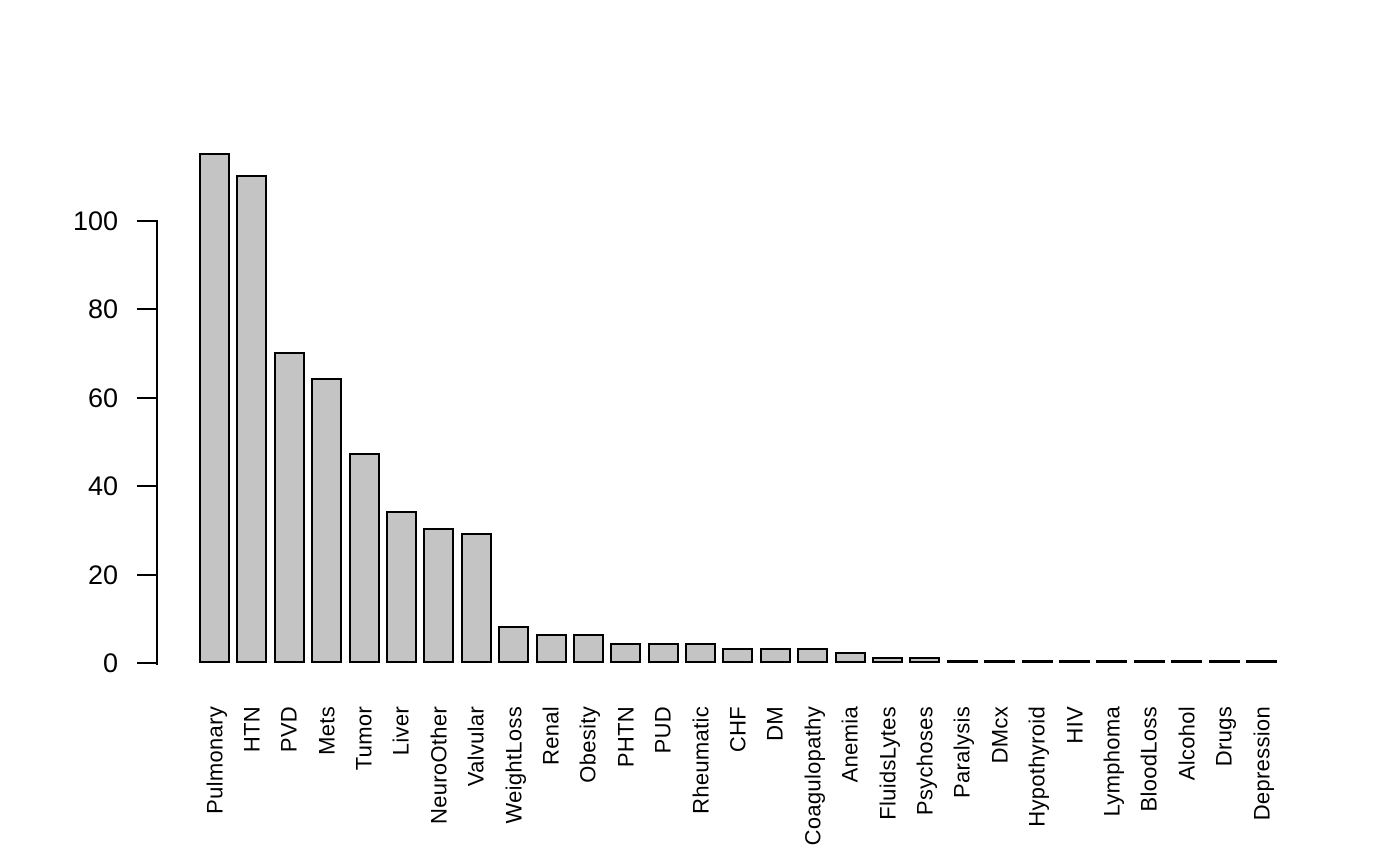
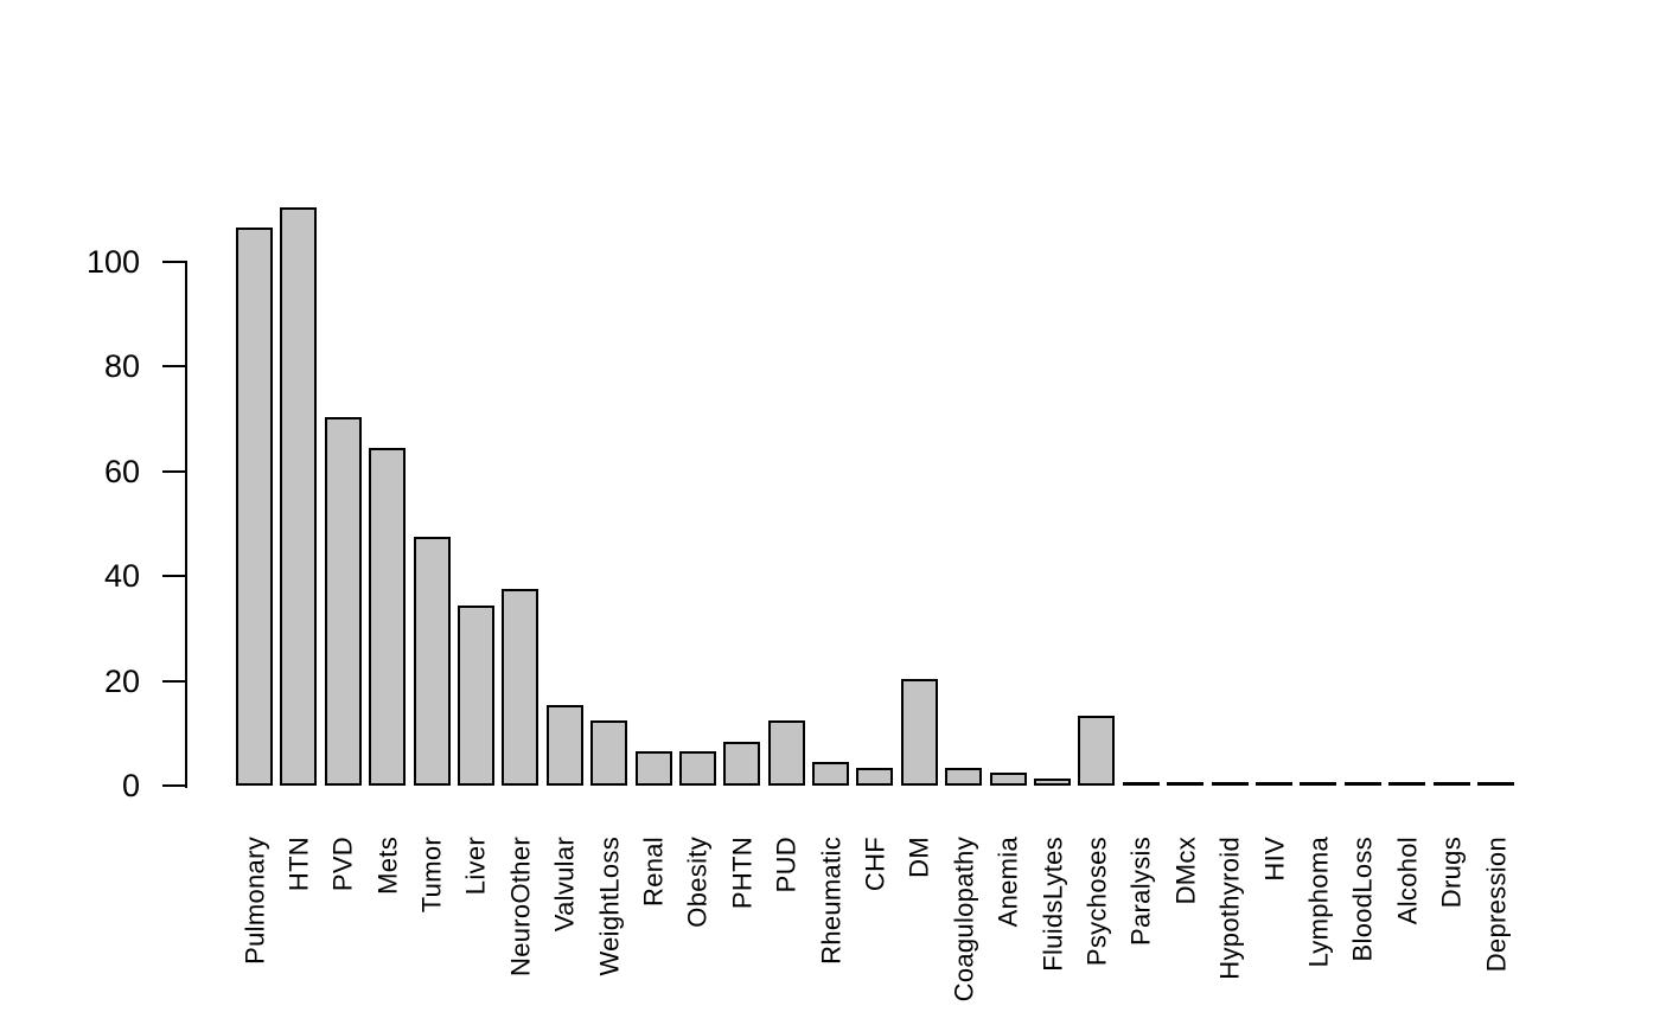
Pulmonary: 115 -> 106
NeuroOther: 30 -> 37
Valvular: 29 -> 15
WeightLoss: 8 -> 12
PHTN: 4 -> 8
PUD: 4 -> 12
DM: 3 -> 20
Psychoses: 1 -> 13
